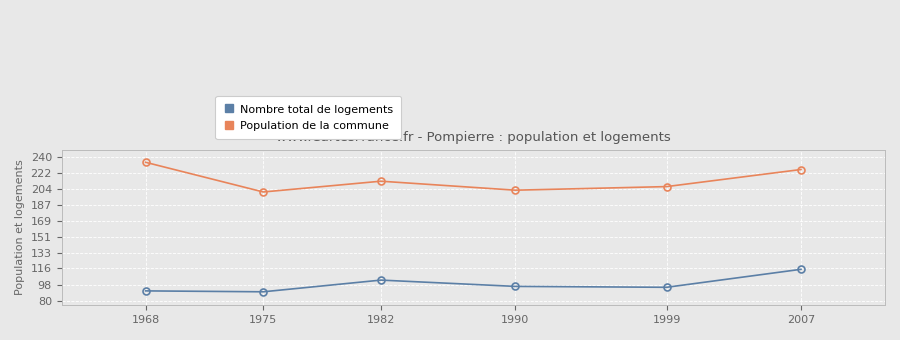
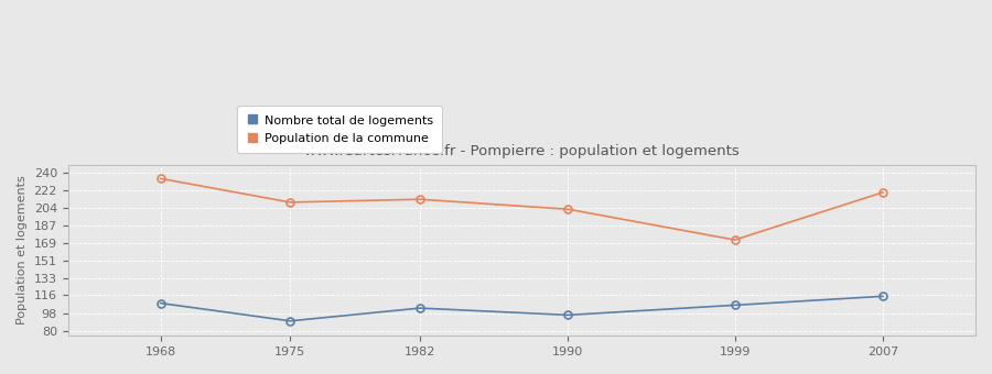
Nombre total de logements/1968: 91 -> 108
Population de la commune/1975: 201 -> 210
Nombre total de logements/1999: 95 -> 106
Population de la commune/1999: 207 -> 172
Population de la commune/2007: 226 -> 220
